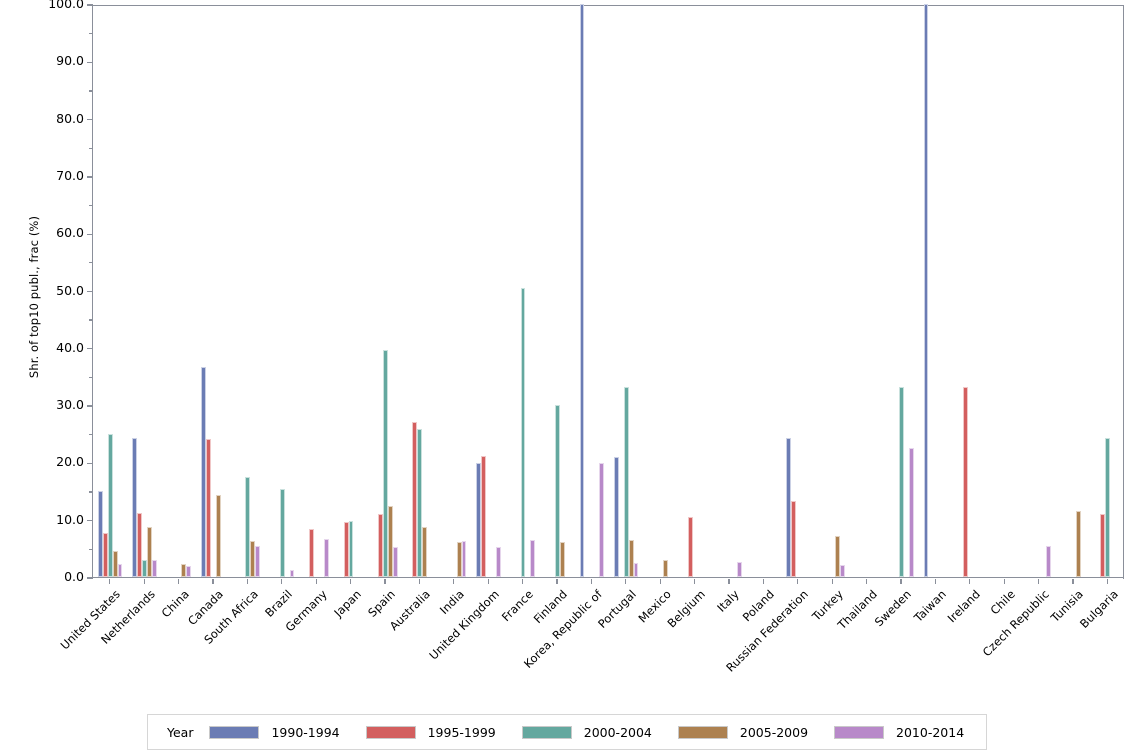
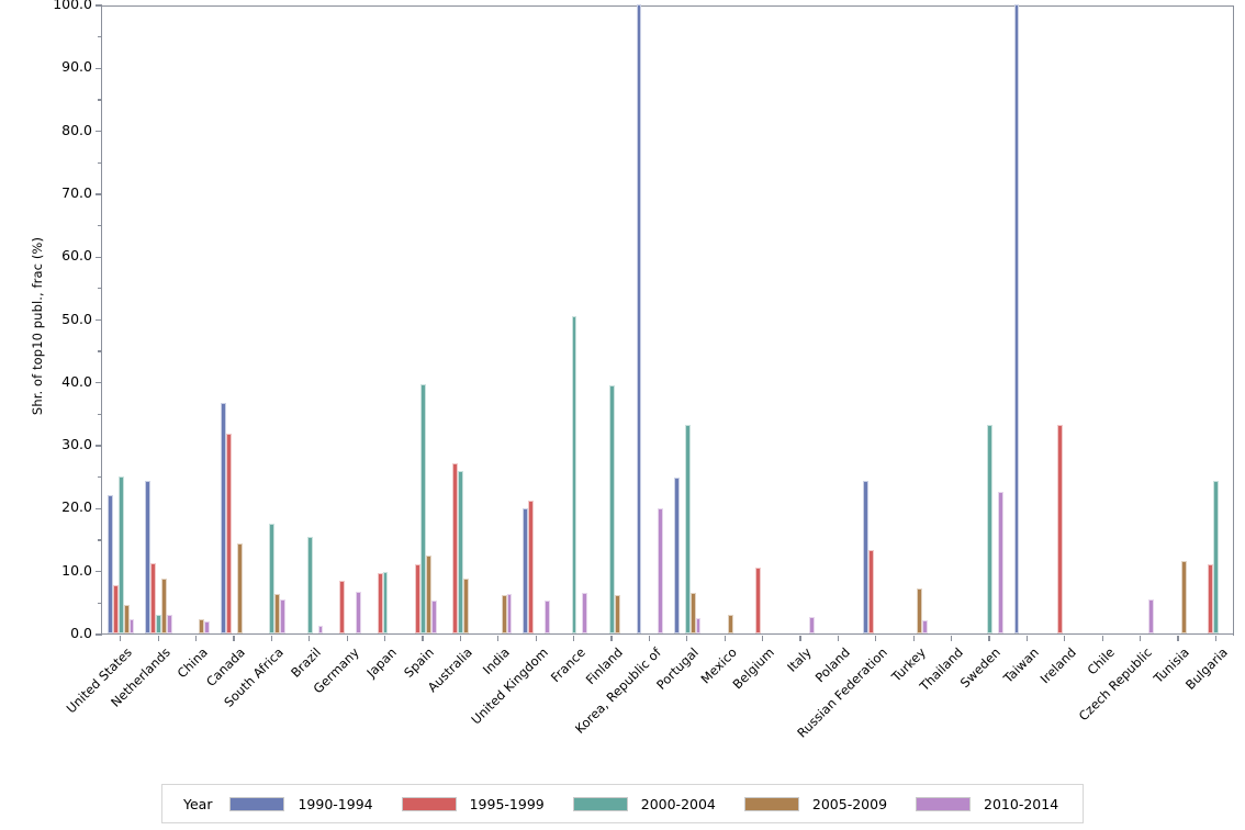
1990-1994/United States: 15 -> 22
1995-1999/Canada: 24 -> 32
2000-2004/Finland: 30 -> 39
1990-1994/Portugal: 21 -> 25
